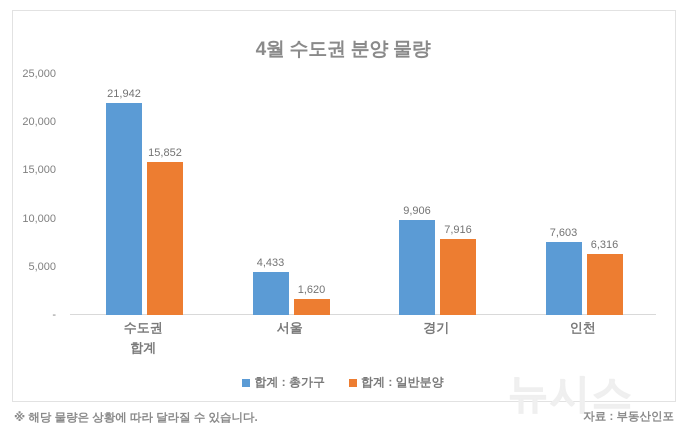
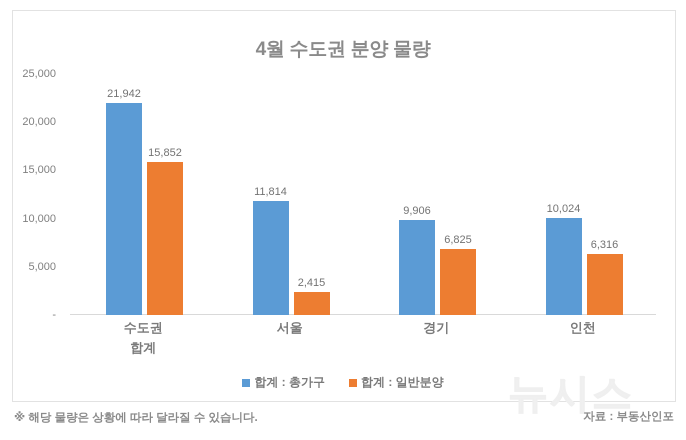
합계 : 총가구/서울: 4,433 -> 11,814
합계 : 일반분양/서울: 1,620 -> 2,415
합계 : 일반분양/경기: 7,916 -> 6,825
합계 : 총가구/인천: 7,603 -> 10,024
